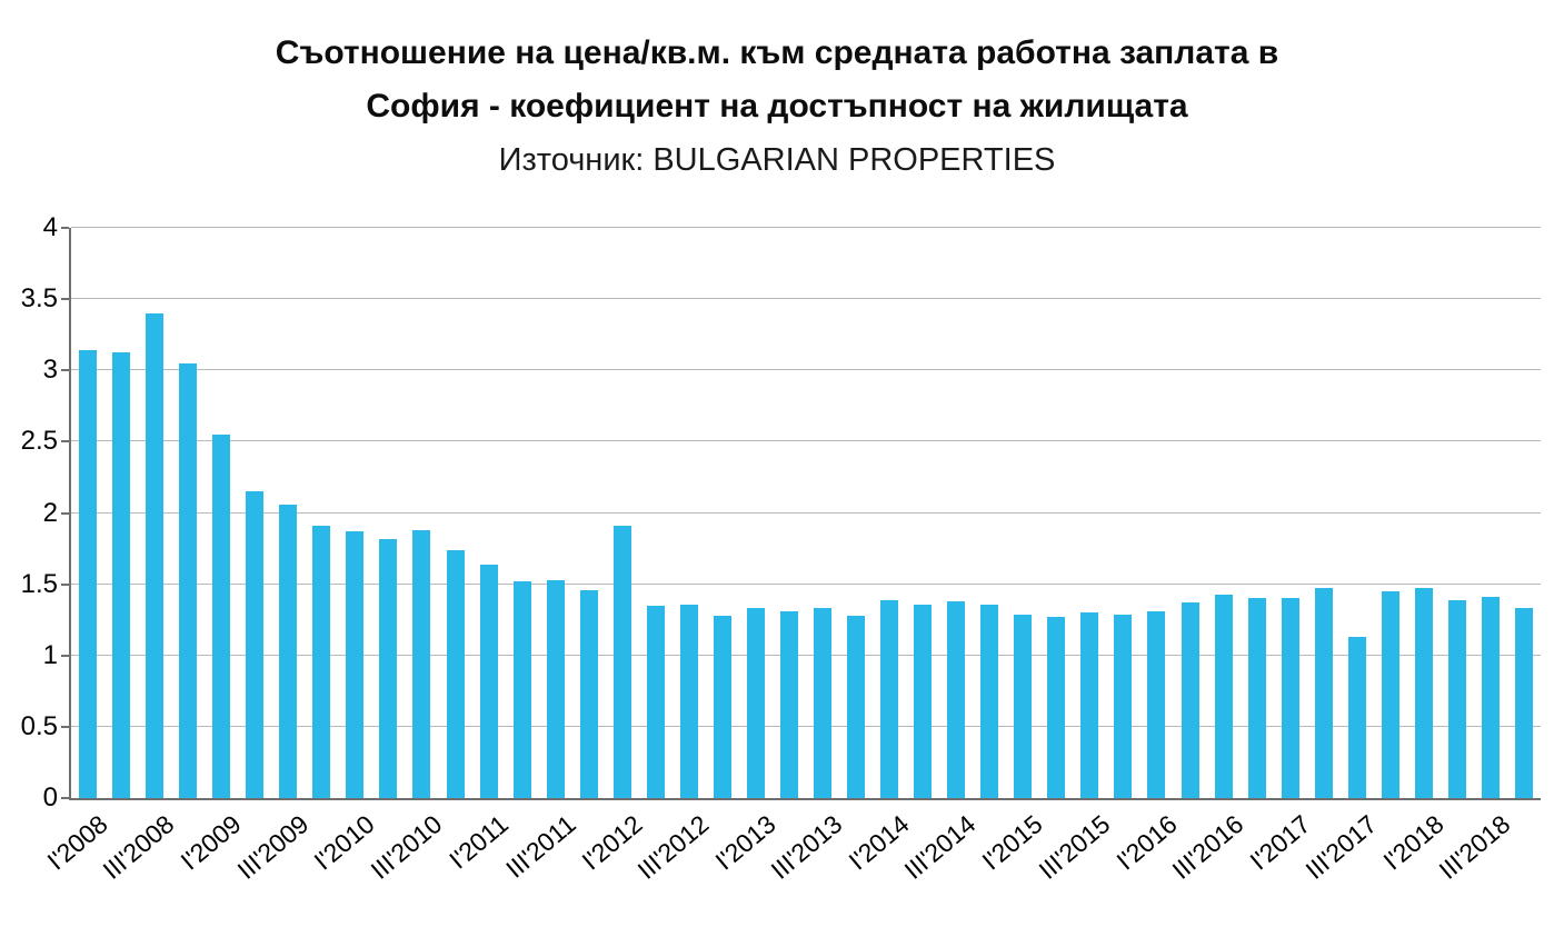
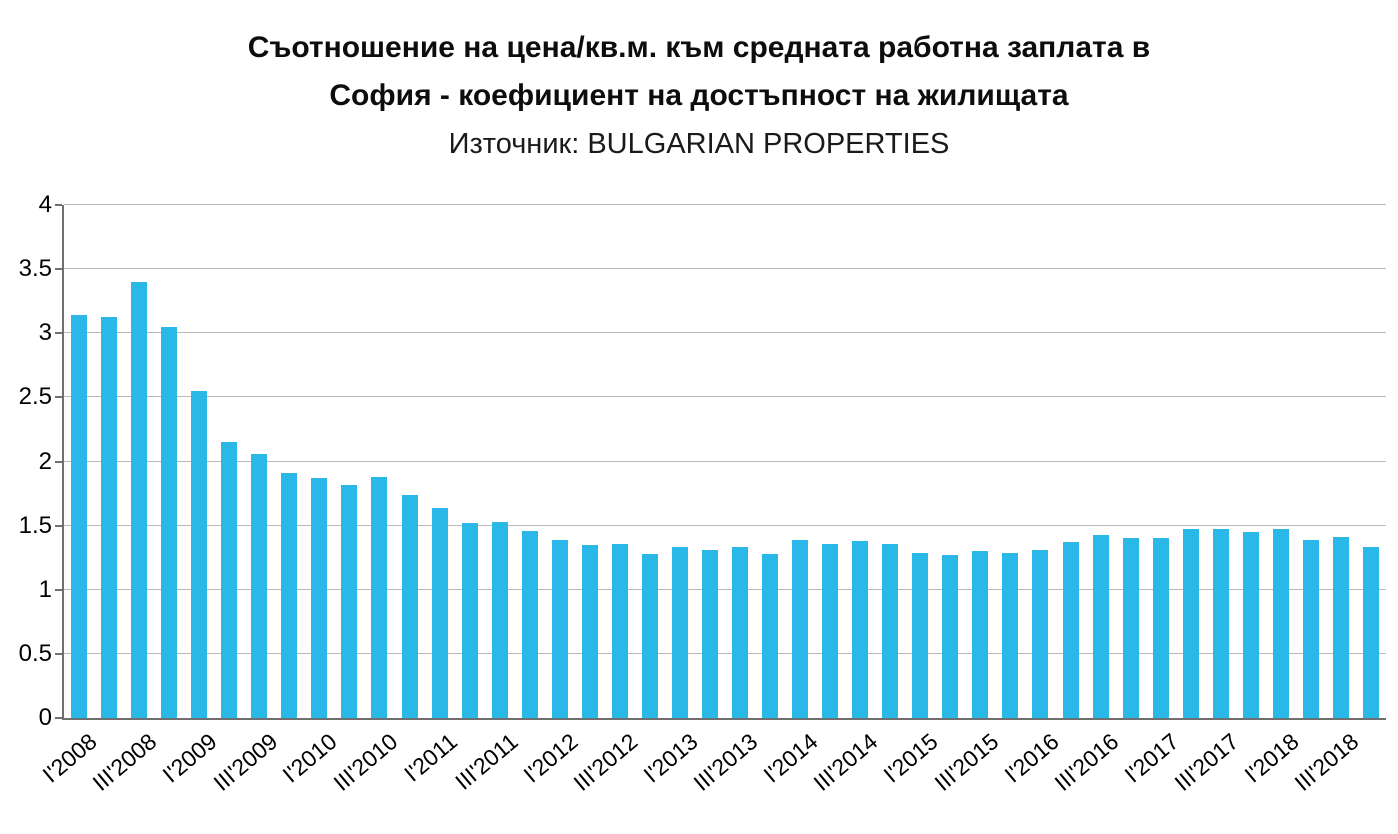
I'2012: 1.91 -> 1.39
III'2017: 1.13 -> 1.47
